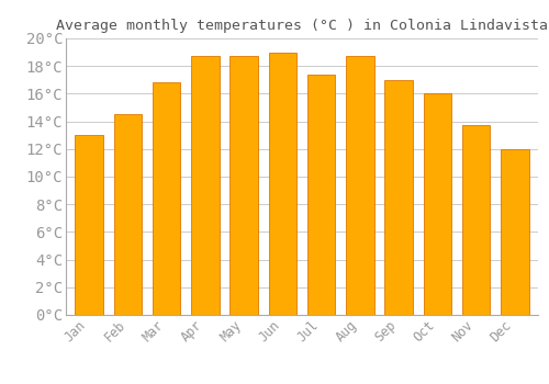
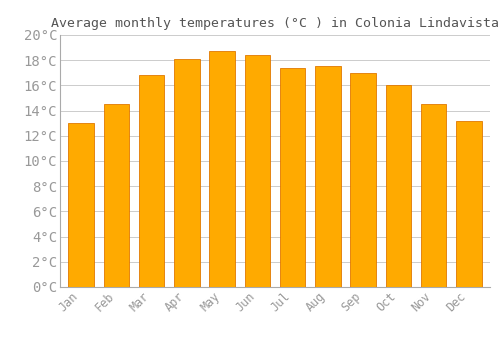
Apr: 18.7°C -> 18.1°C
Jun: 19.0°C -> 18.4°C
Aug: 18.7°C -> 17.5°C
Nov: 13.7°C -> 14.5°C
Dec: 12.0°C -> 13.2°C
